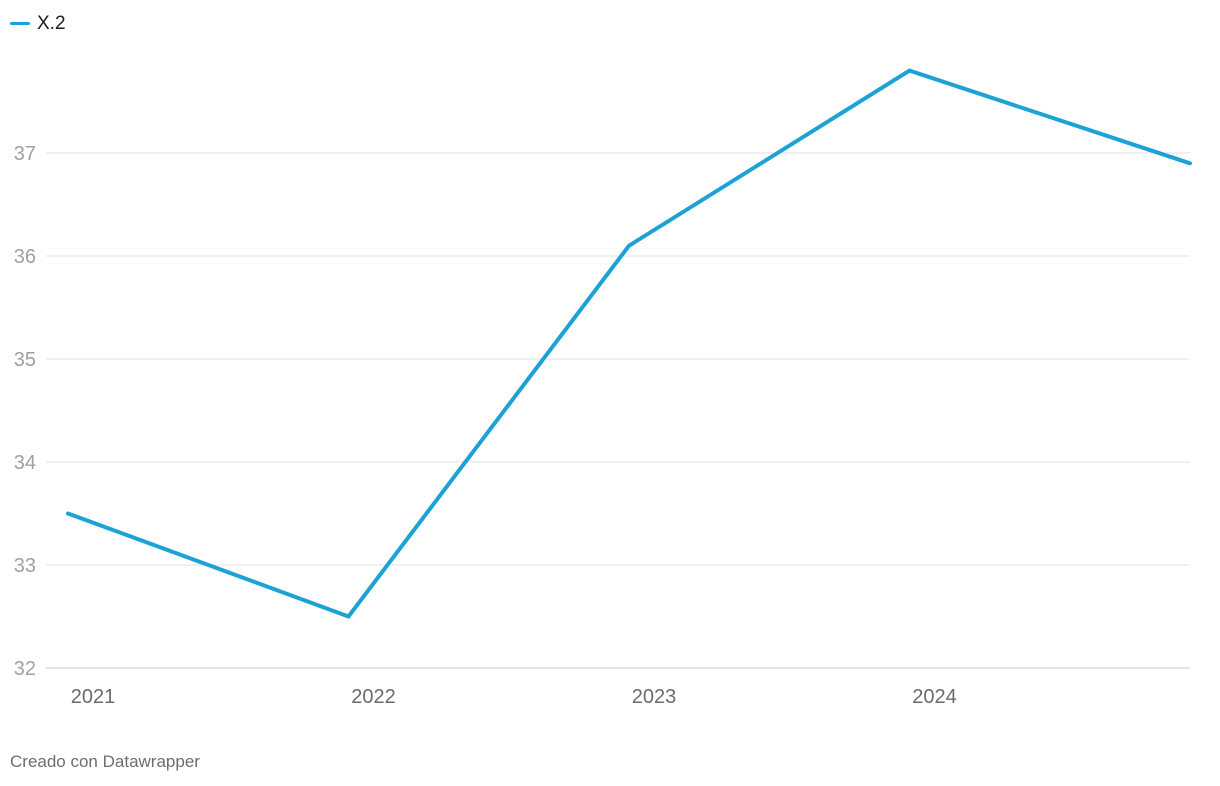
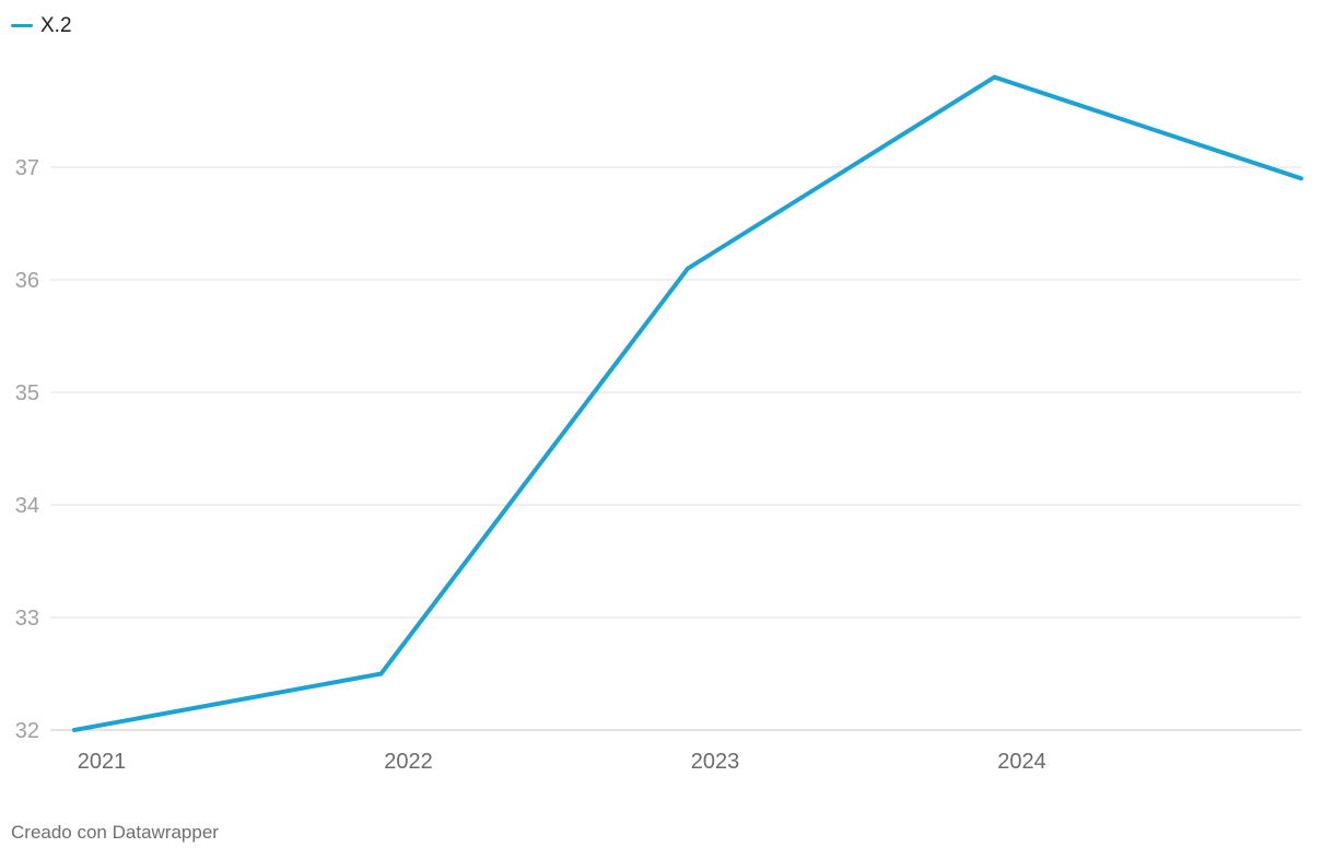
2021: 33.5 -> 32.0
